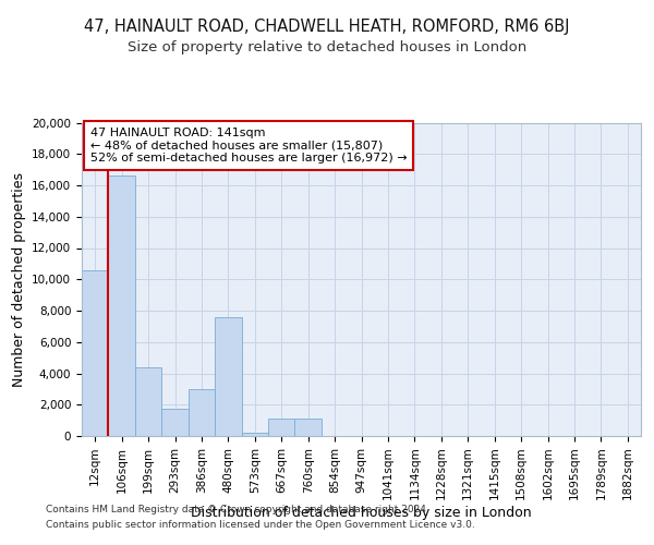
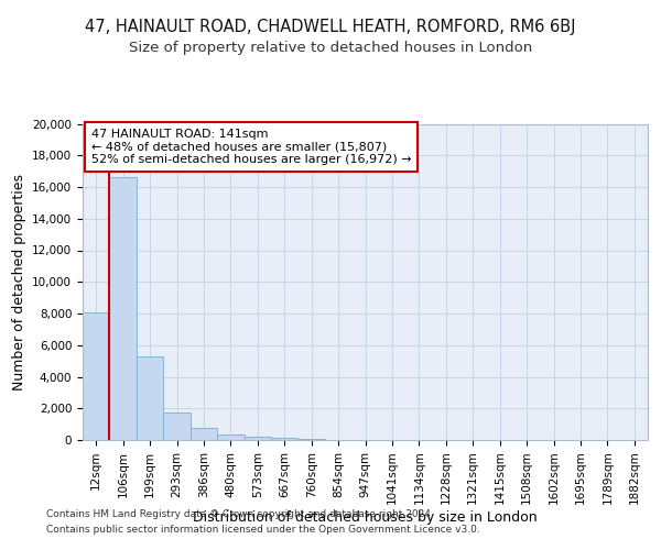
12sqm: 10,600 -> 8,000
199sqm: 4,400 -> 5,300
386sqm: 3,000 -> 800
480sqm: 7,600 -> 300
667sqm: 1,100 -> 100
760sqm: 1,100 -> 100
